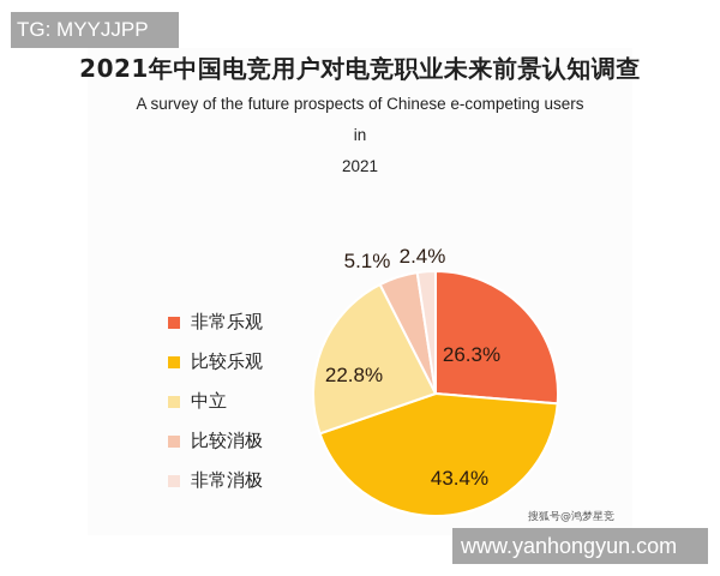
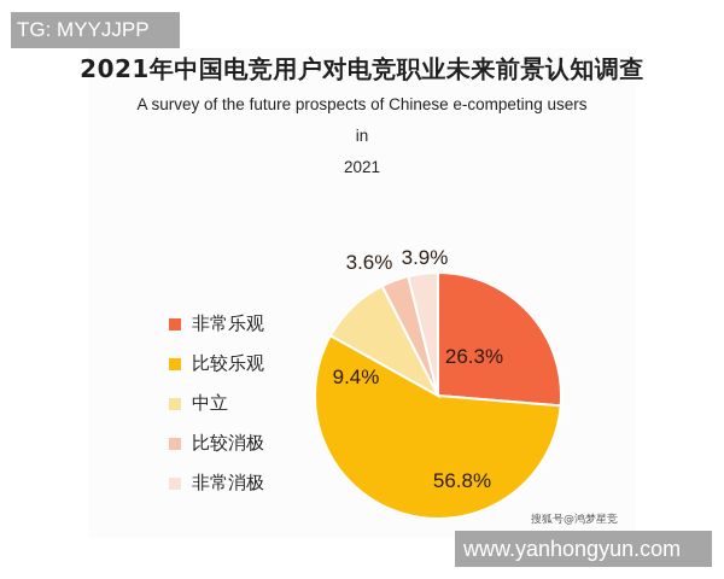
比较乐观: 43.4% -> 56.8%
中立: 22.8% -> 9.4%
比较消极: 5.1% -> 3.6%
非常消极: 2.4% -> 3.9%
